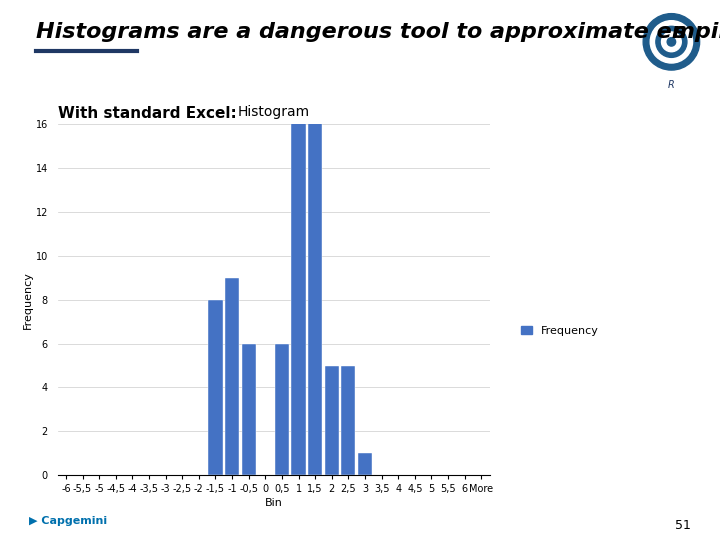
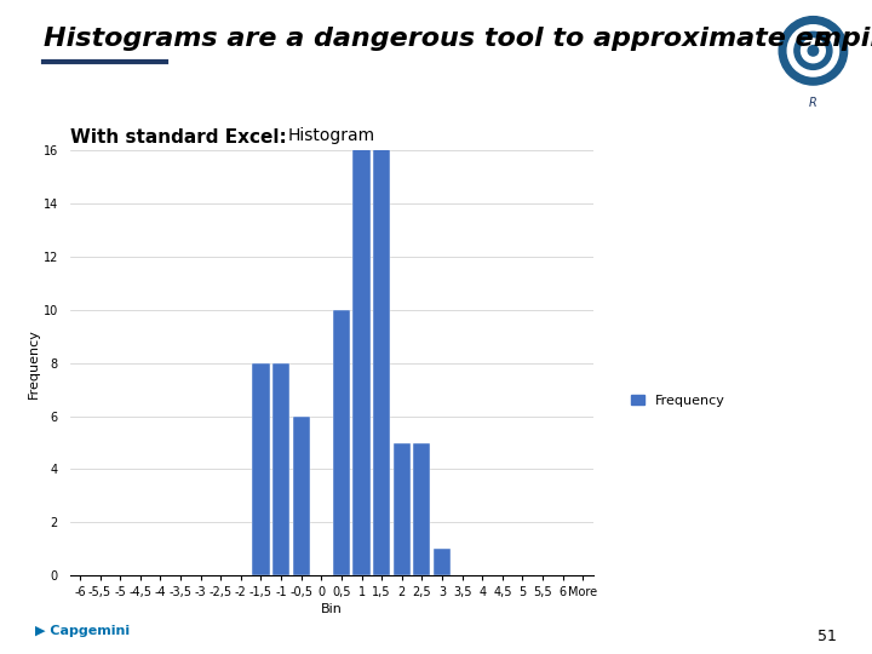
-1: 9 -> 8
0,5: 6 -> 10
